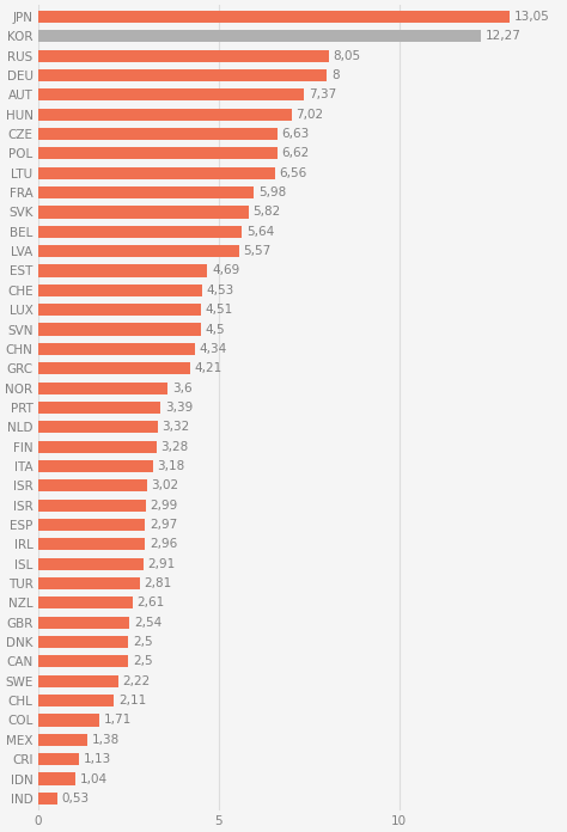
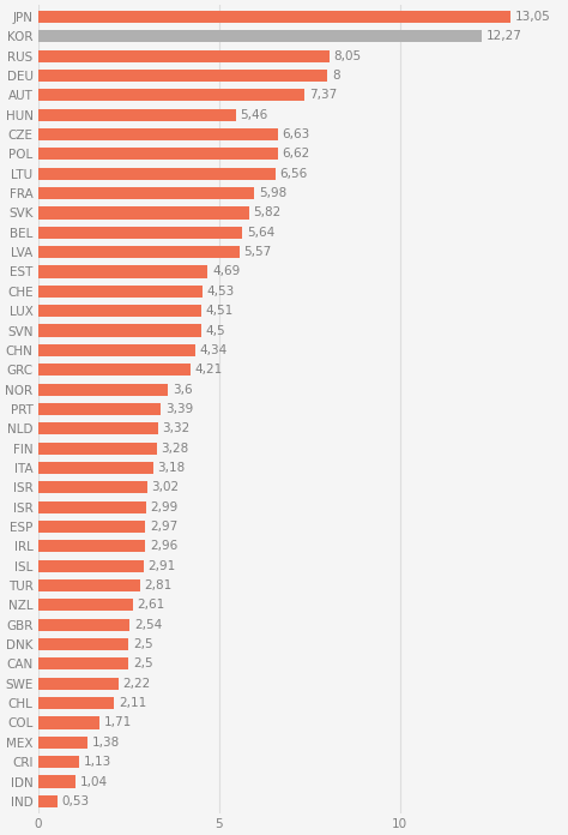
HUN: 7,02 -> 5,46
